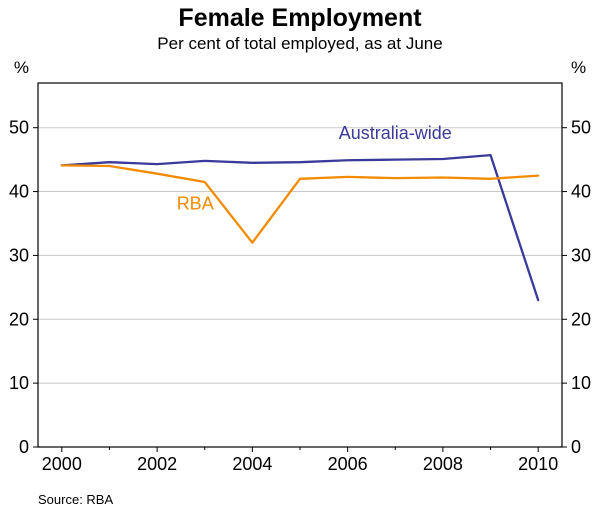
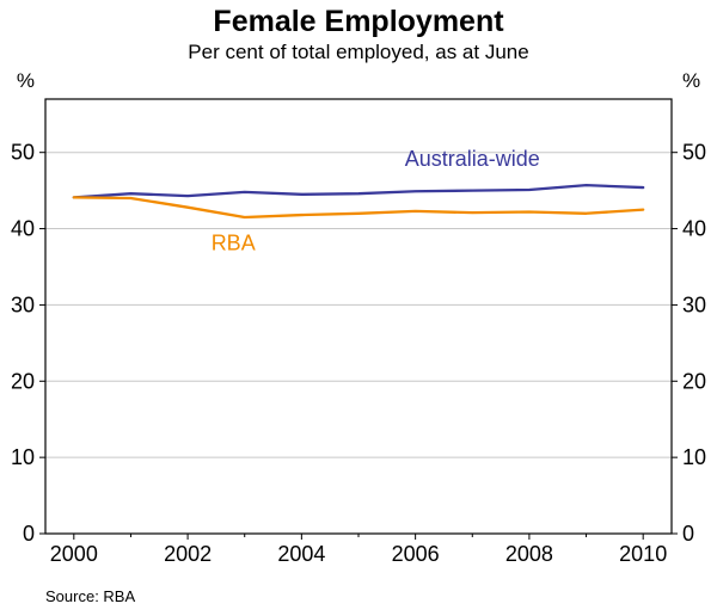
RBA/2004: 32 -> 42
Australia-wide/2010: 23 -> 45
